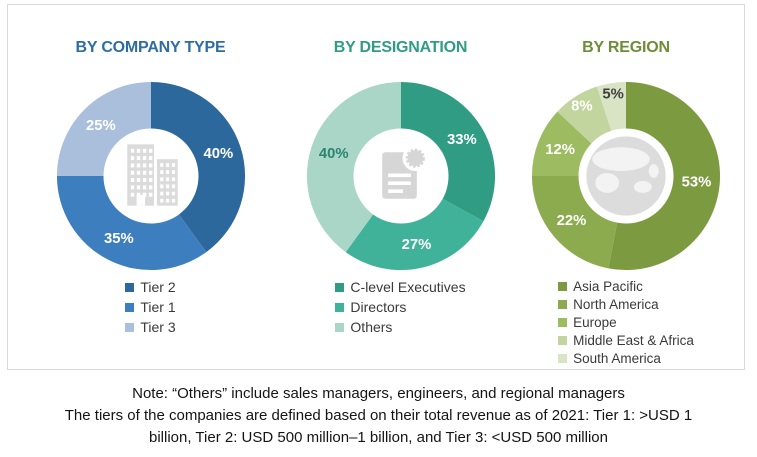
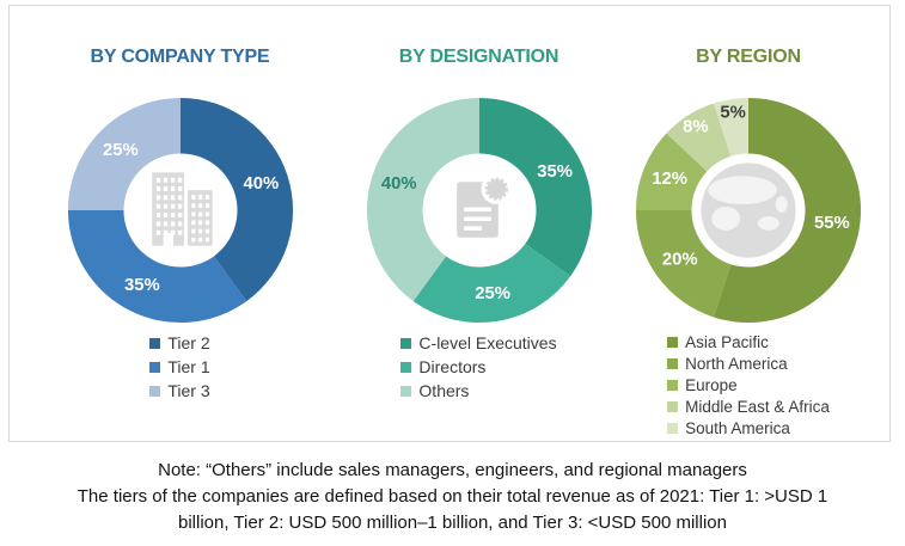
BY DESIGNATION/C-level Executives: 33% -> 35%
BY DESIGNATION/Directors: 27% -> 25%
BY REGION/Asia Pacific: 53% -> 55%
BY REGION/North America: 22% -> 20%
